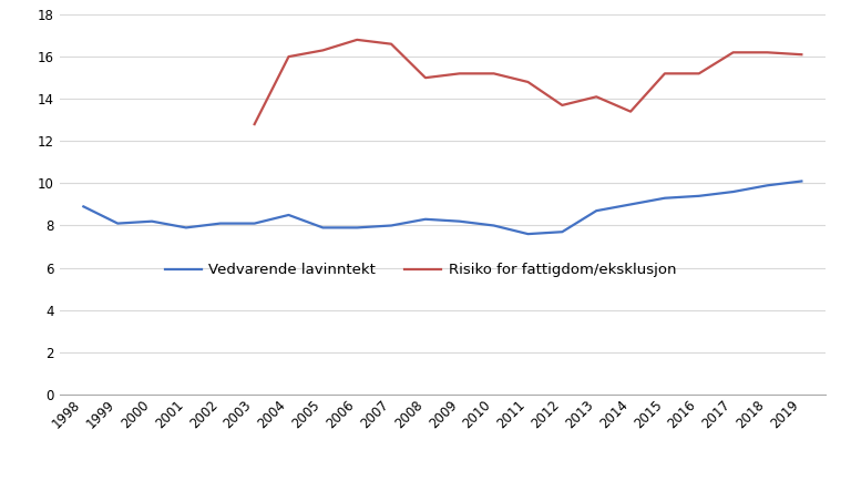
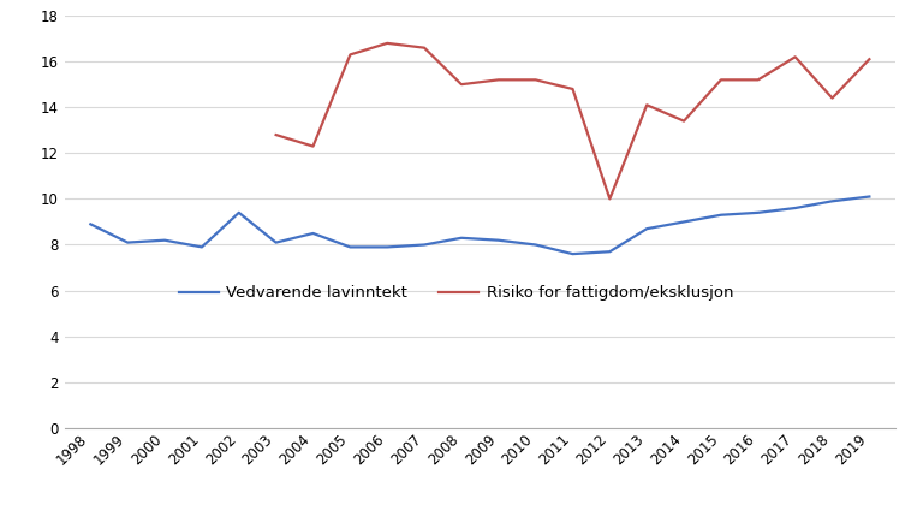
Vedvarende lavinntekt/2002: 8.1 -> 9.4
Risiko for fattigdom/eksklusjon/2004: 16.0 -> 12.3
Risiko for fattigdom/eksklusjon/2012: 13.7 -> 10.0
Risiko for fattigdom/eksklusjon/2018: 16.2 -> 14.4
